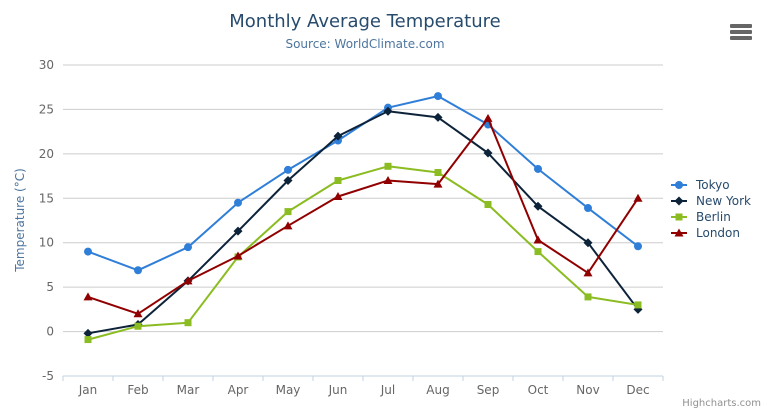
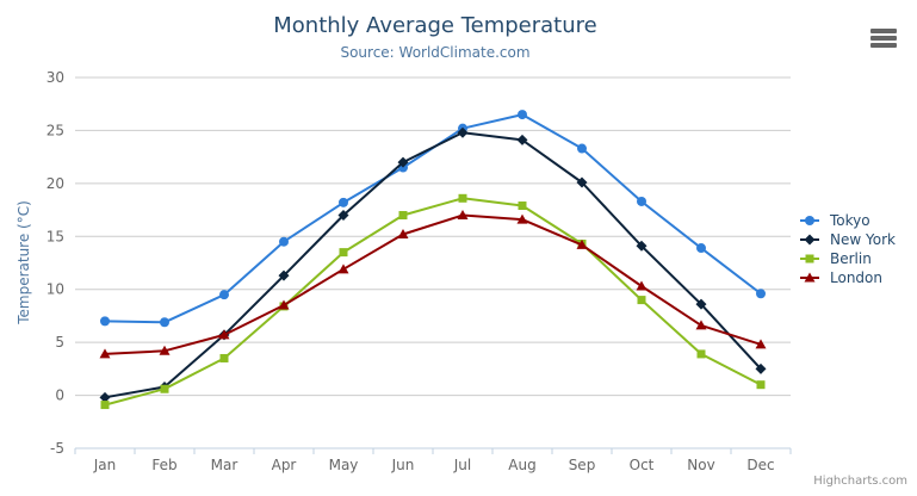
Tokyo/Jan: 9 -> 7
London/Feb: 2 -> 4
Berlin/Mar: 1 -> 4
London/Sep: 24 -> 14
New York/Nov: 10 -> 9
Berlin/Dec: 3 -> 1
London/Dec: 15 -> 5
